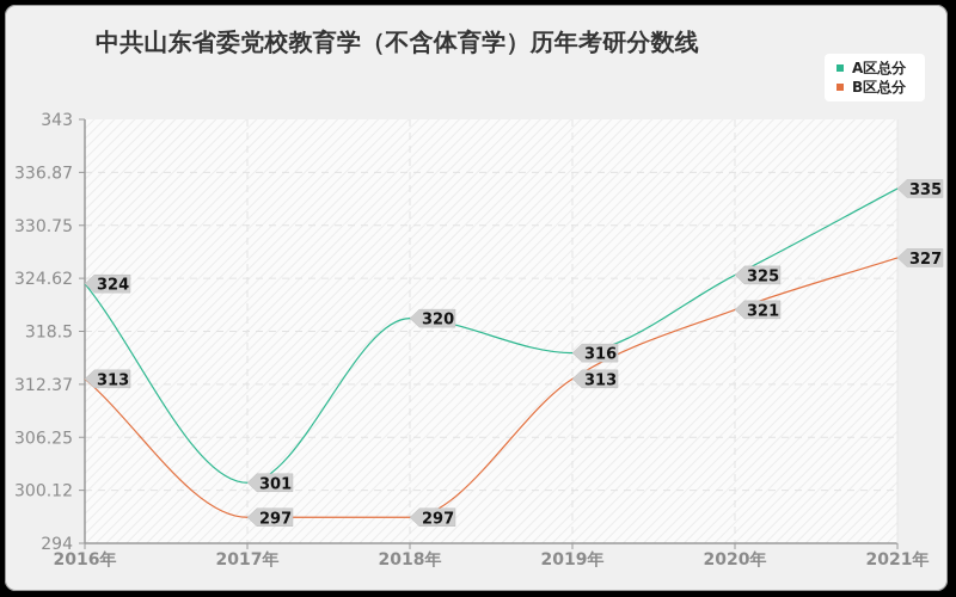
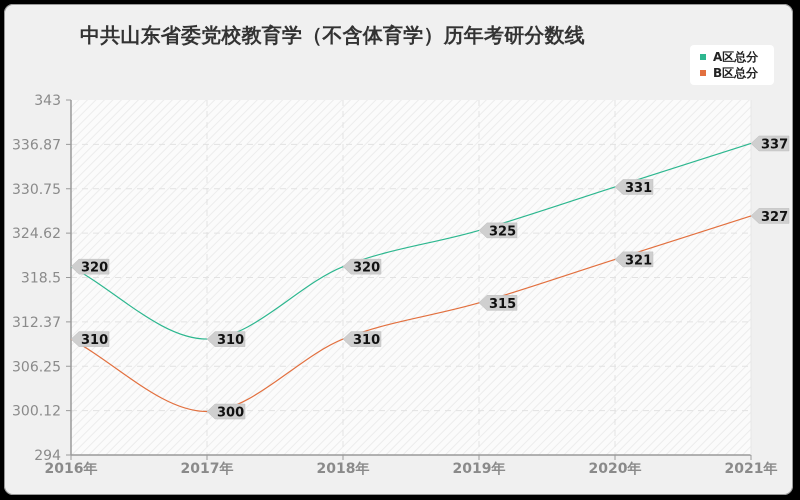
A区总分/2016年: 324 -> 320
B区总分/2016年: 313 -> 310
A区总分/2017年: 301 -> 310
B区总分/2017年: 297 -> 300
B区总分/2018年: 297 -> 310
A区总分/2019年: 316 -> 325
B区总分/2019年: 313 -> 315
A区总分/2020年: 325 -> 331
A区总分/2021年: 335 -> 337
